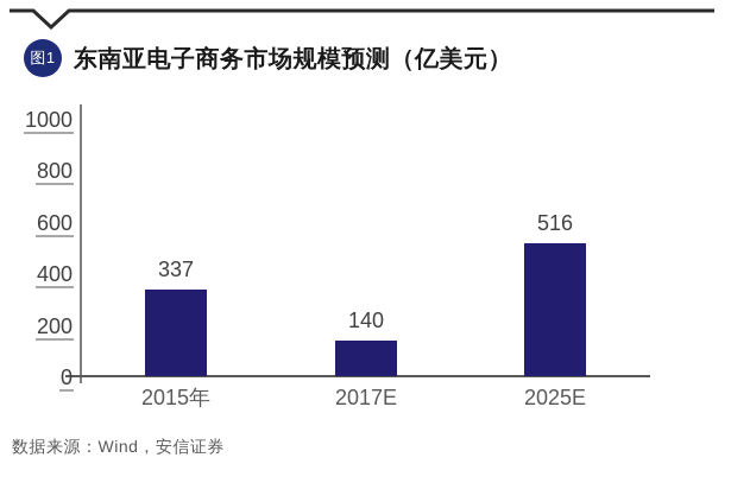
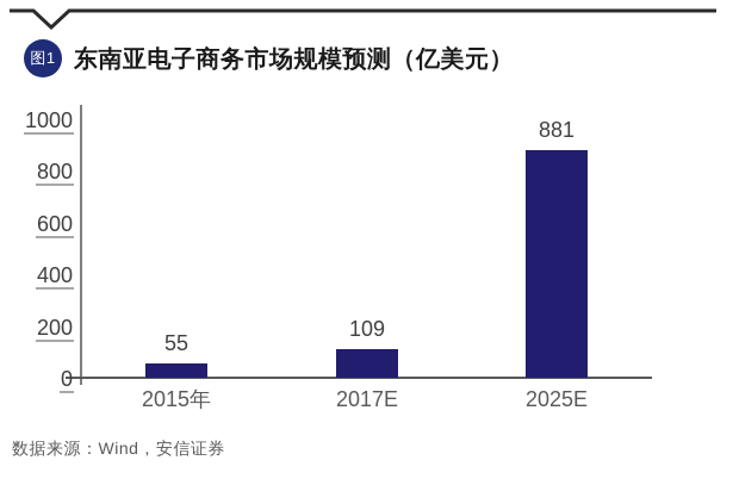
2015年: 337 -> 55
2017E: 140 -> 109
2025E: 516 -> 881
